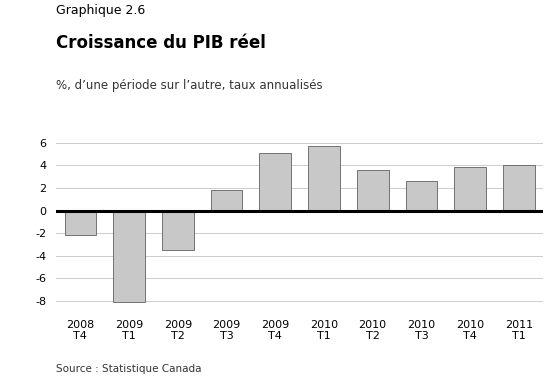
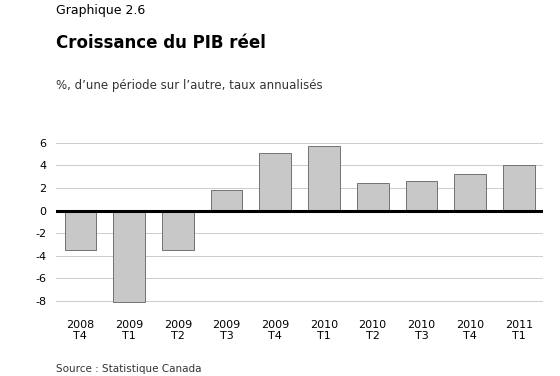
2008 T4: -2.2 -> -3.5
2010 T2: 3.6 -> 2.4
2010 T4: 3.9 -> 3.2
